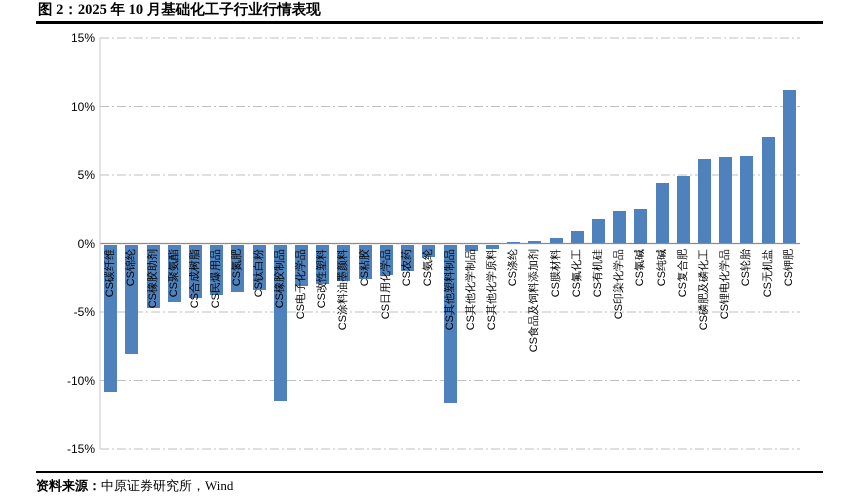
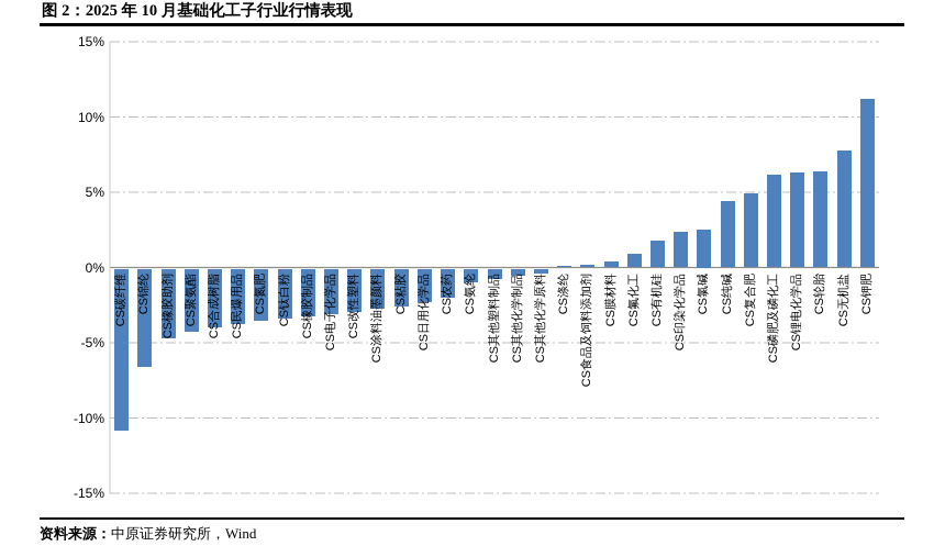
CS锦纶: -8.0% -> -6.5%
CS橡胶制品: -11.4% -> -3.2%
CS其他塑料制品: -11.6% -> -0.7%
